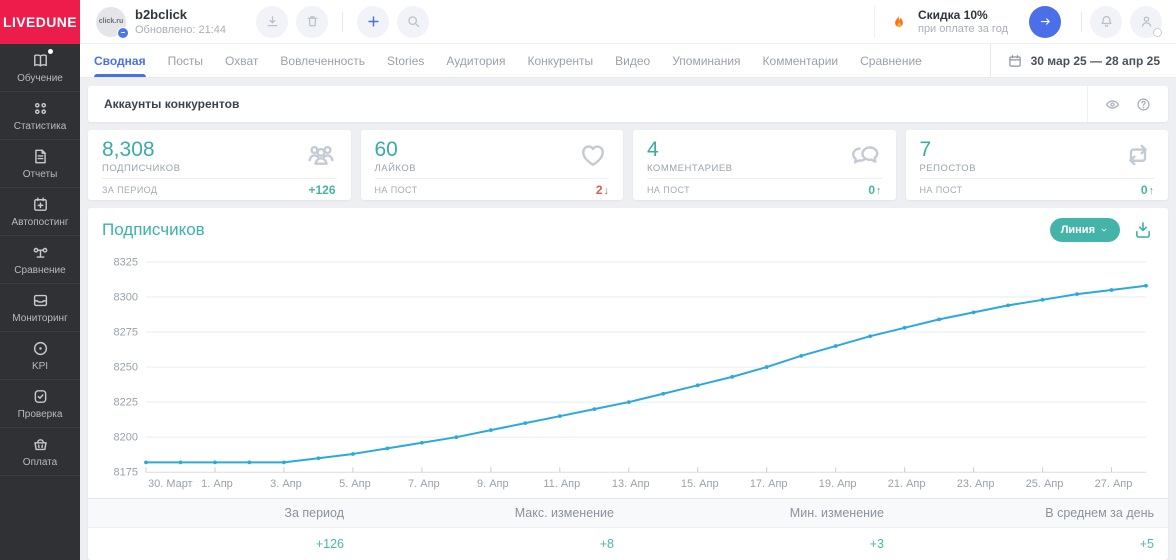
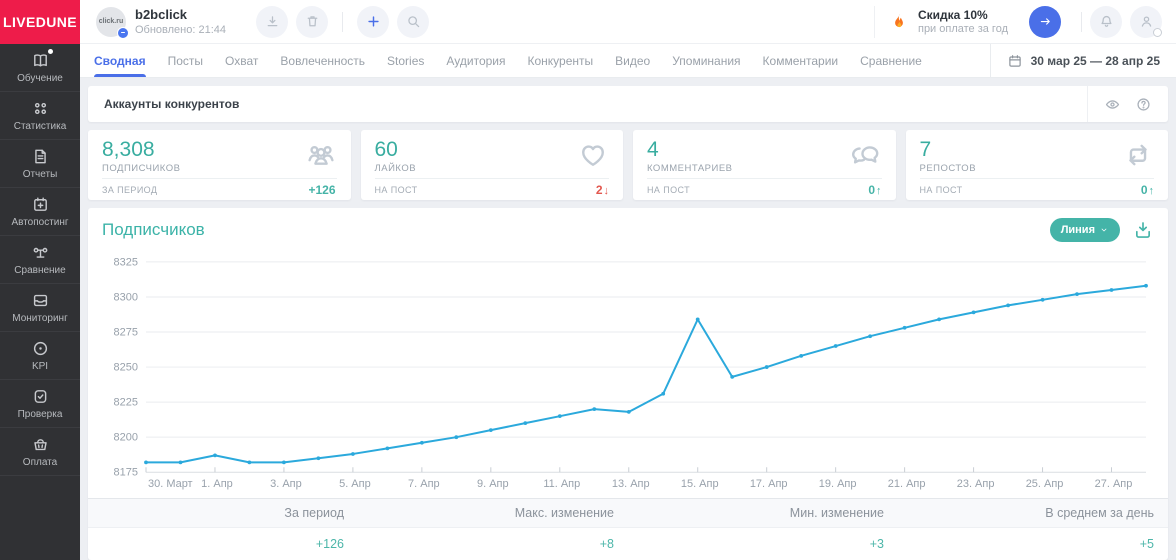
1. Апр: 8182 -> 8187
13. Апр: 8225 -> 8218
15. Апр: 8237 -> 8284
